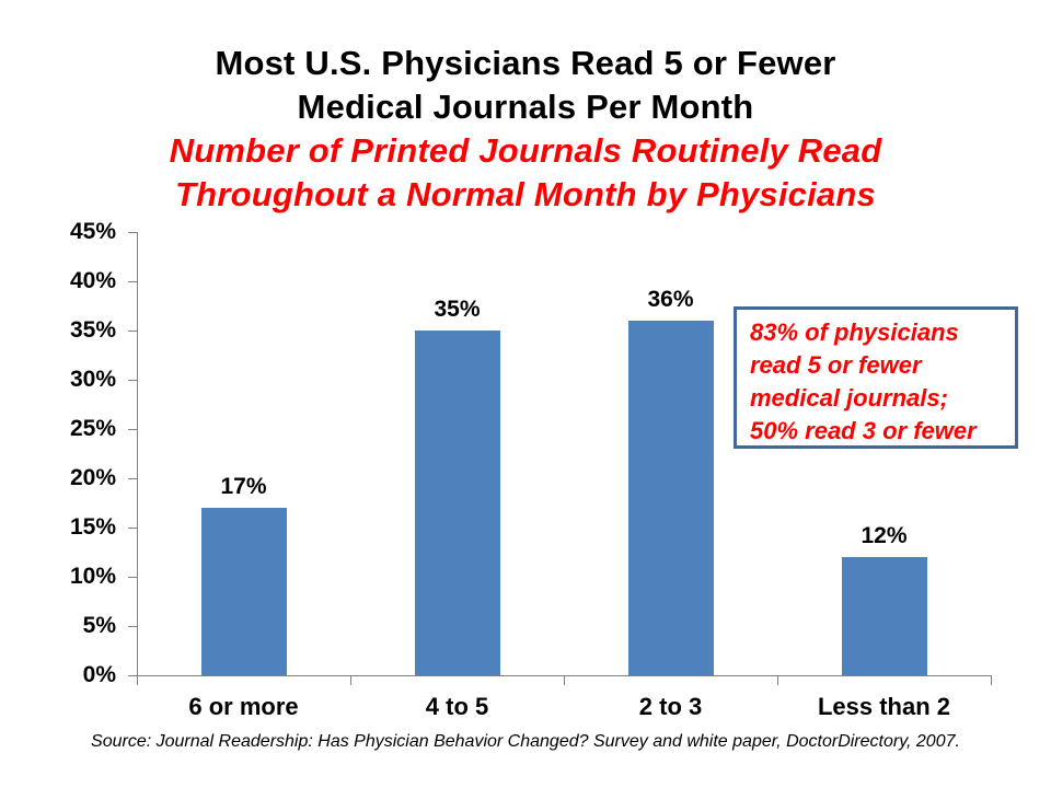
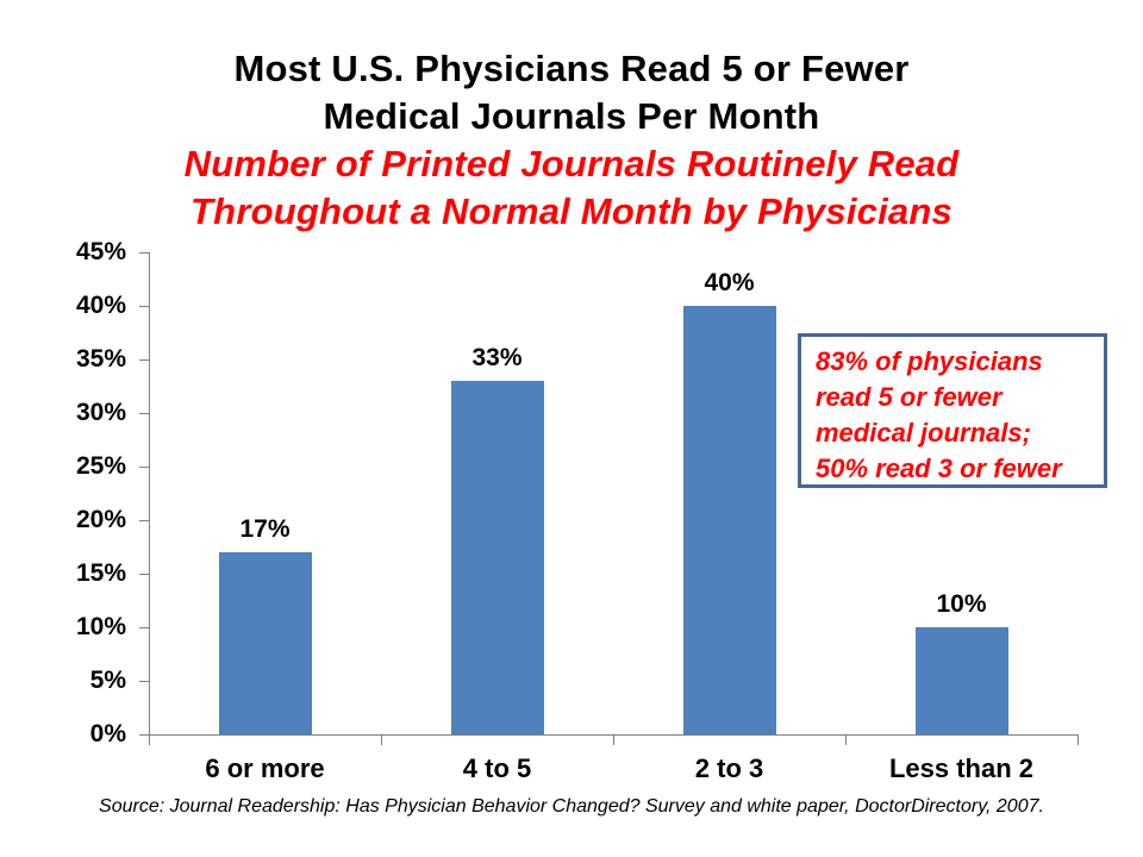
4 to 5: 35% -> 33%
2 to 3: 36% -> 40%
Less than 2: 12% -> 10%
